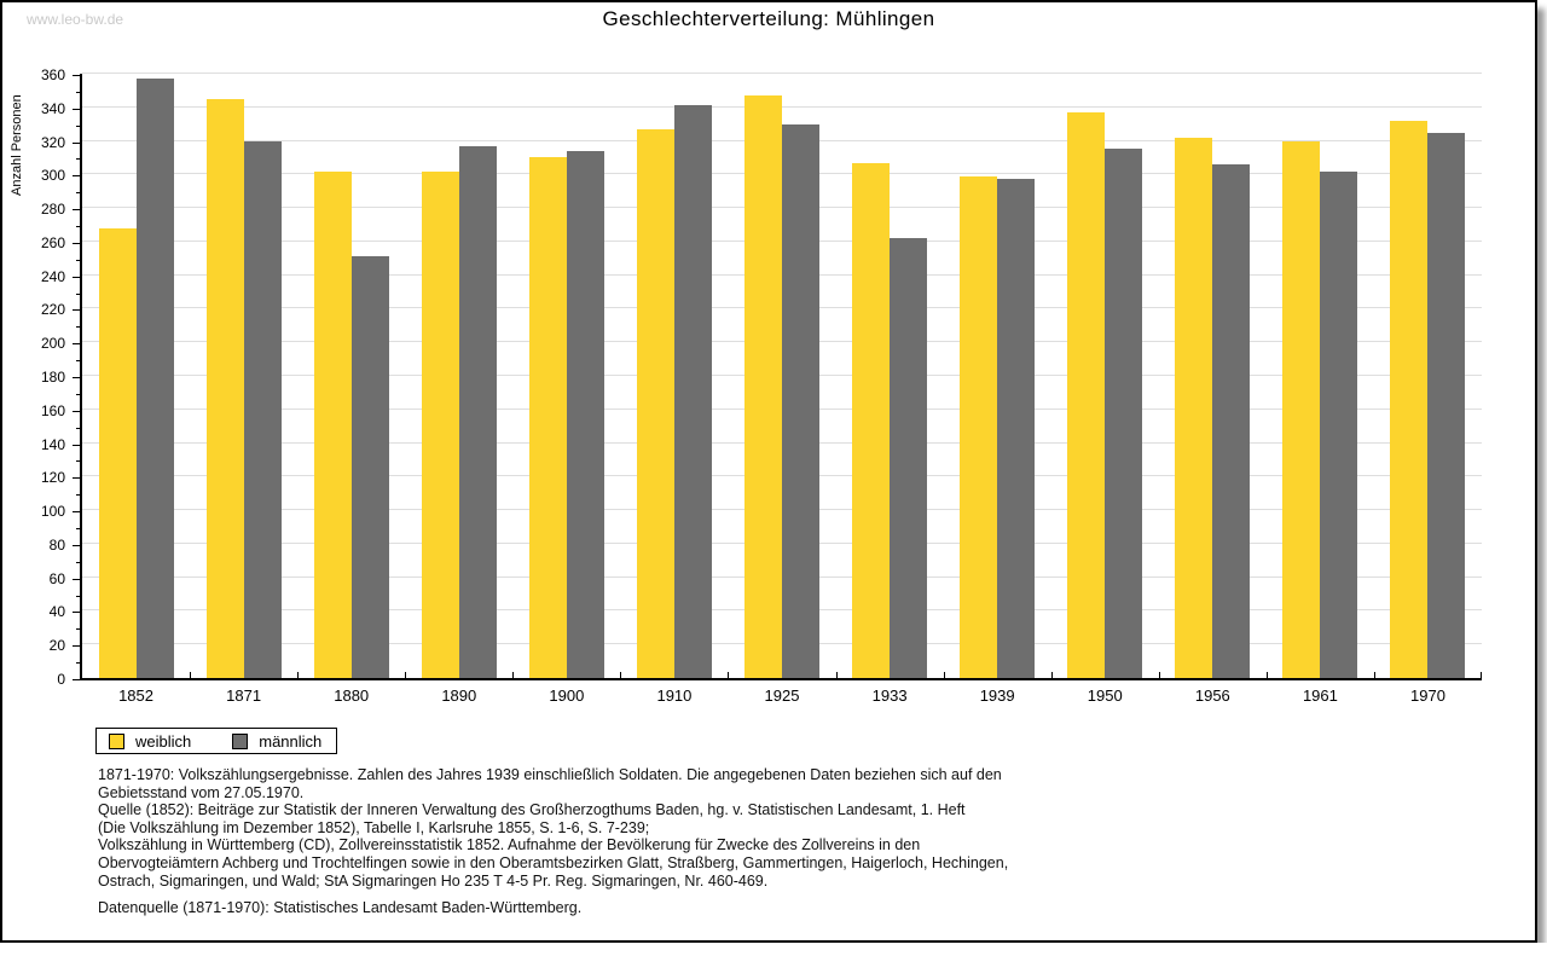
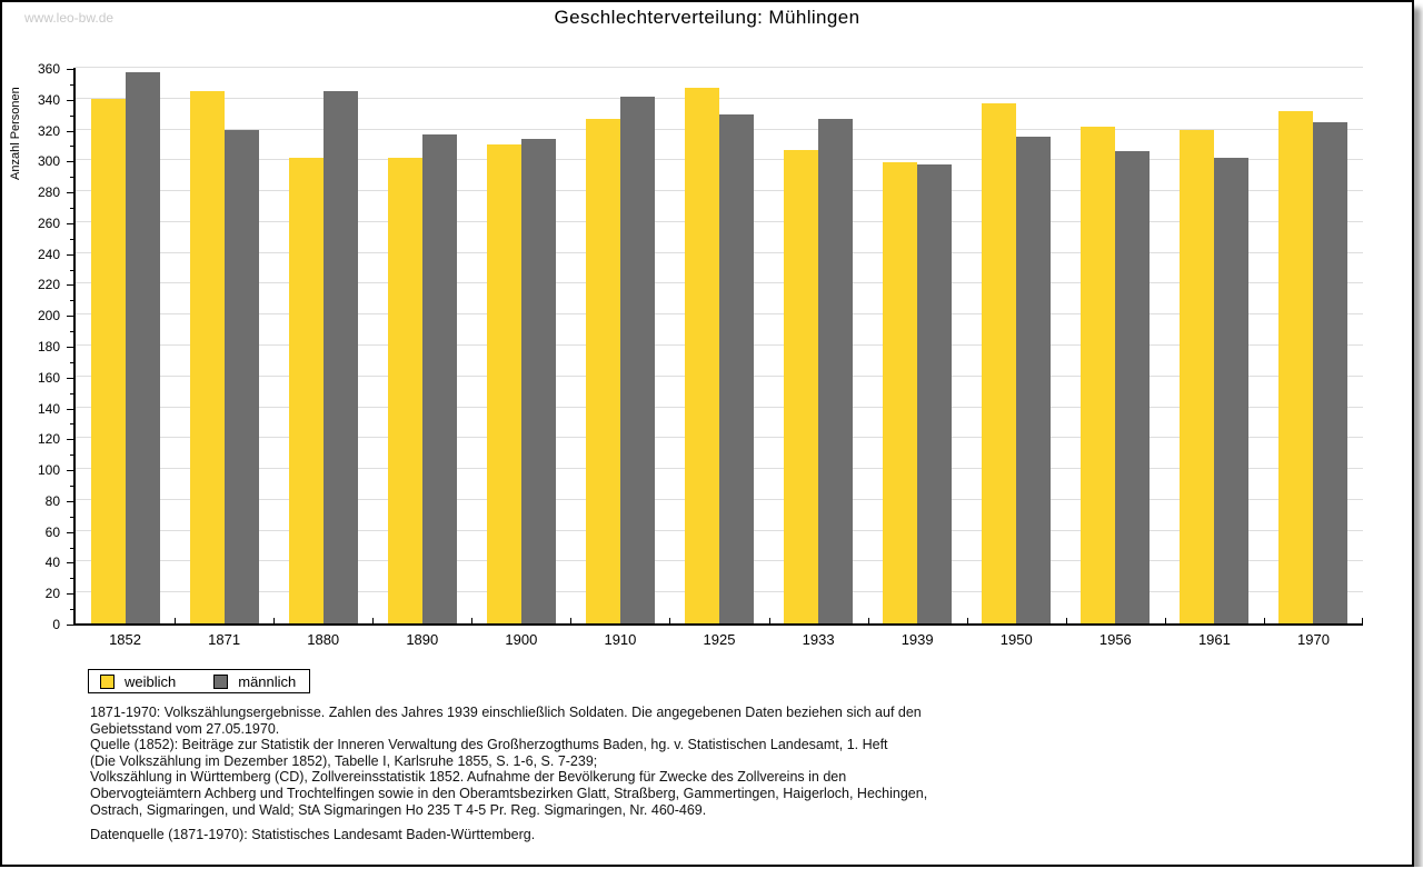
weiblich/1852: 268 -> 340
männlich/1880: 251 -> 345
männlich/1933: 262 -> 327
